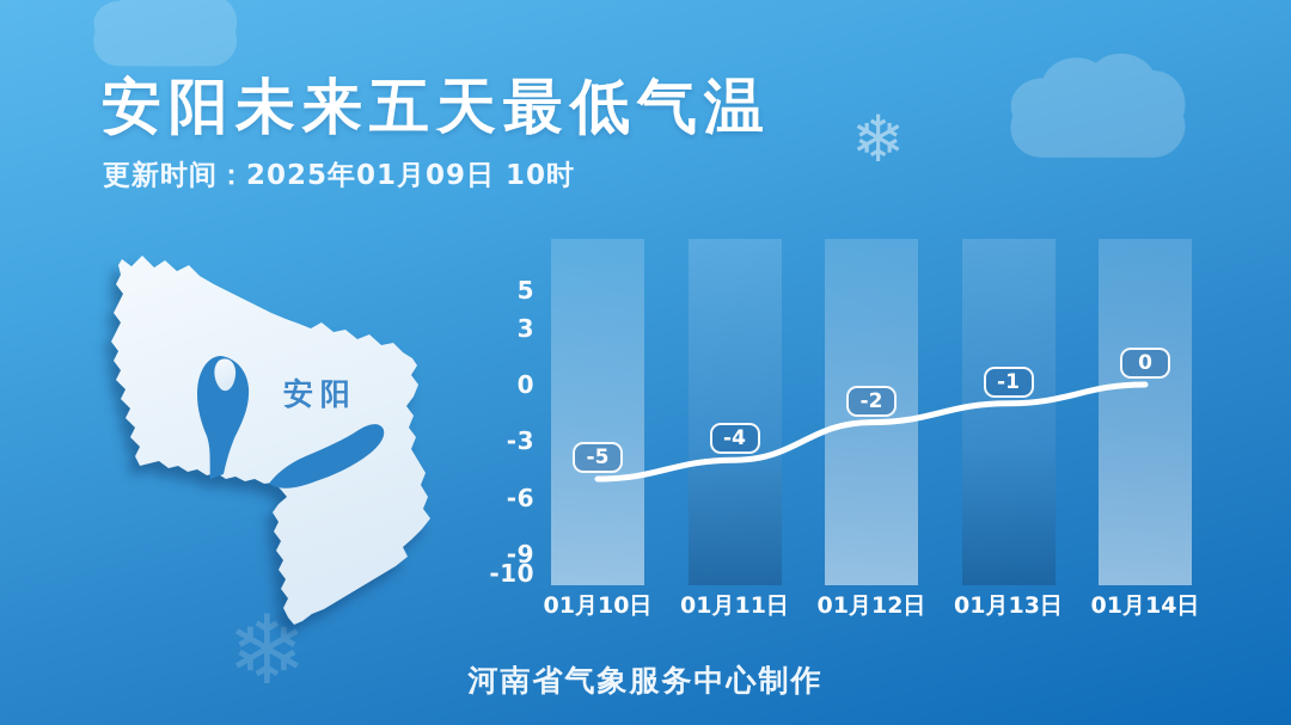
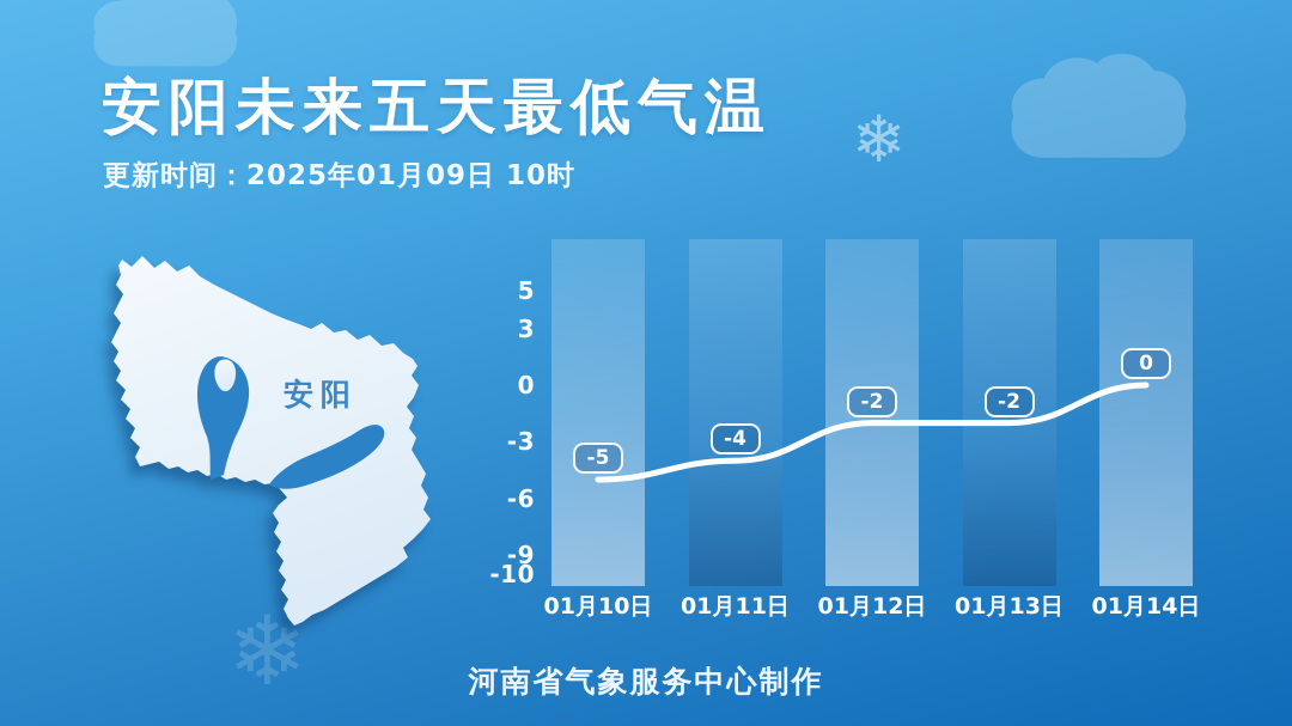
01月13日: -1 -> -2
